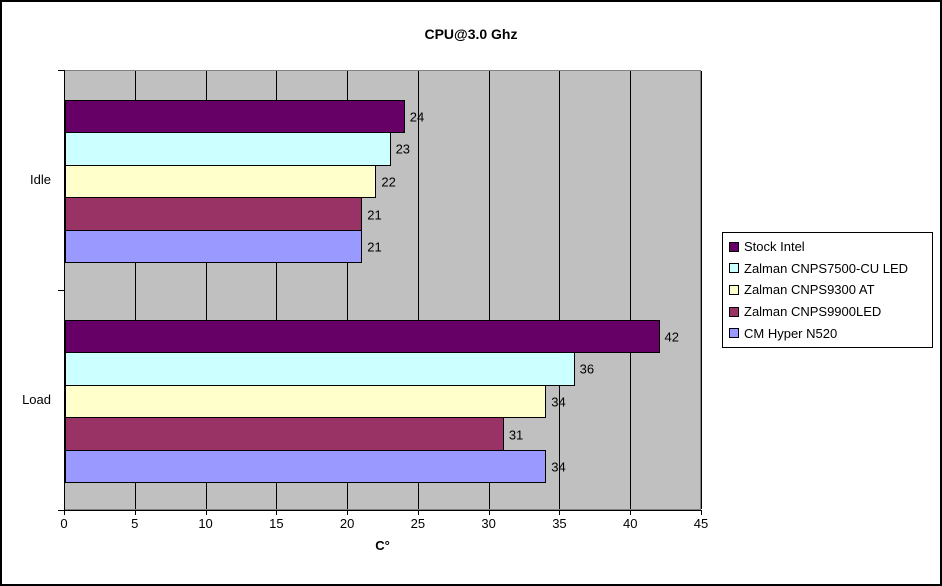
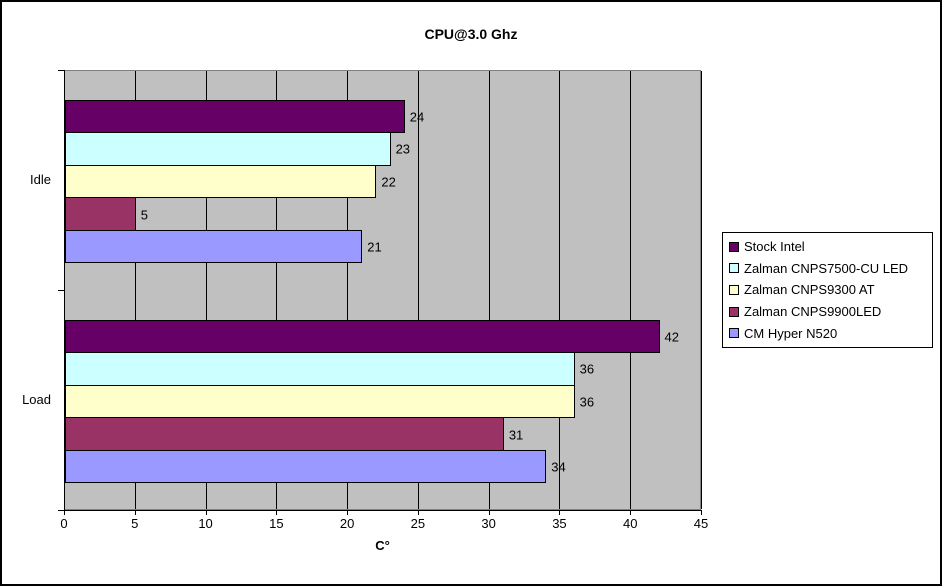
Zalman CNPS9900LED/Idle: 21 -> 5
Zalman CNPS9300 AT/Load: 34 -> 36
